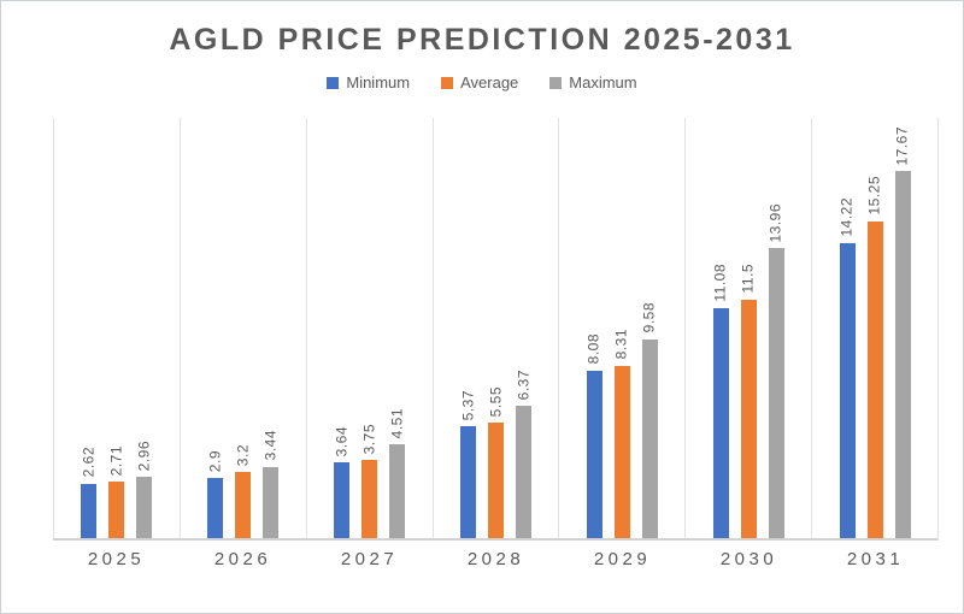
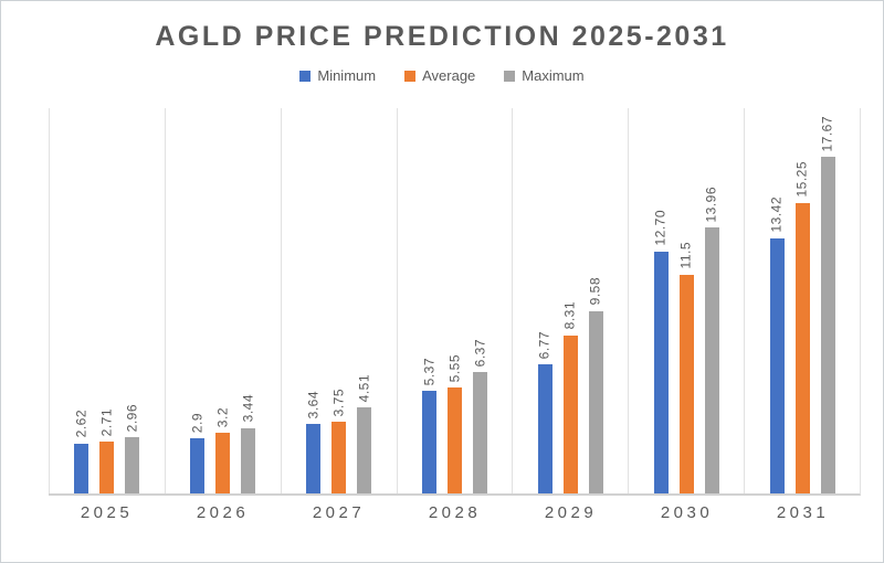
Minimum/2029: 8.08 -> 6.77
Minimum/2030: 11.08 -> 12.70
Minimum/2031: 14.22 -> 13.42
